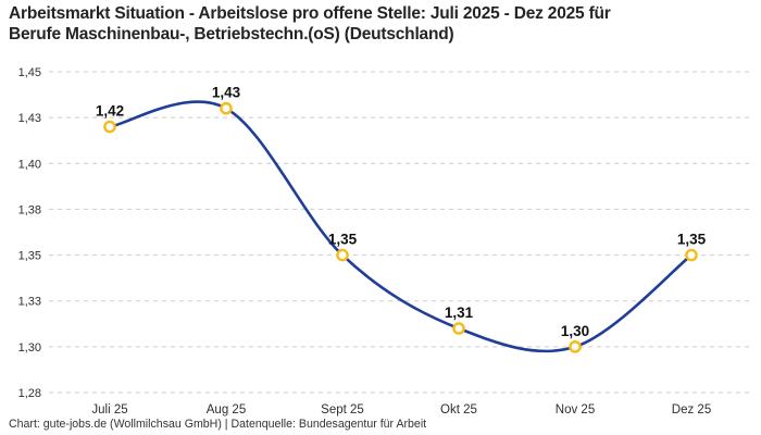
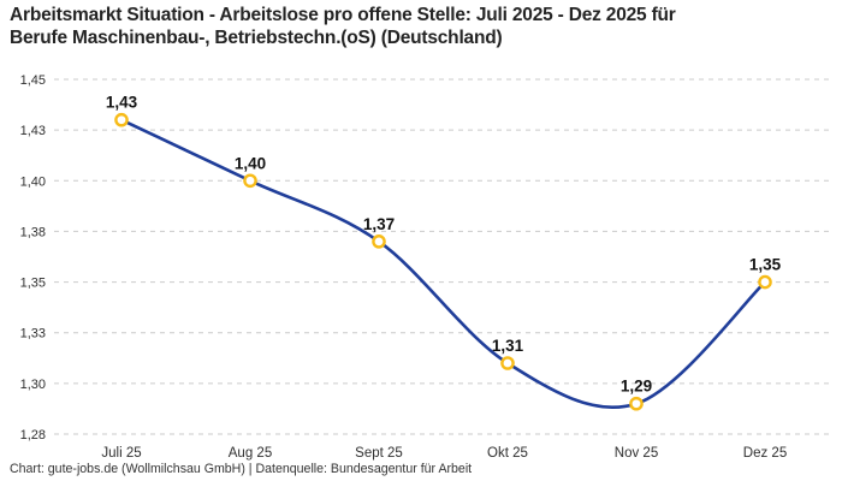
Juli 25: 1,42 -> 1,43
Aug 25: 1,43 -> 1,40
Sept 25: 1,35 -> 1,37
Nov 25: 1,30 -> 1,29
